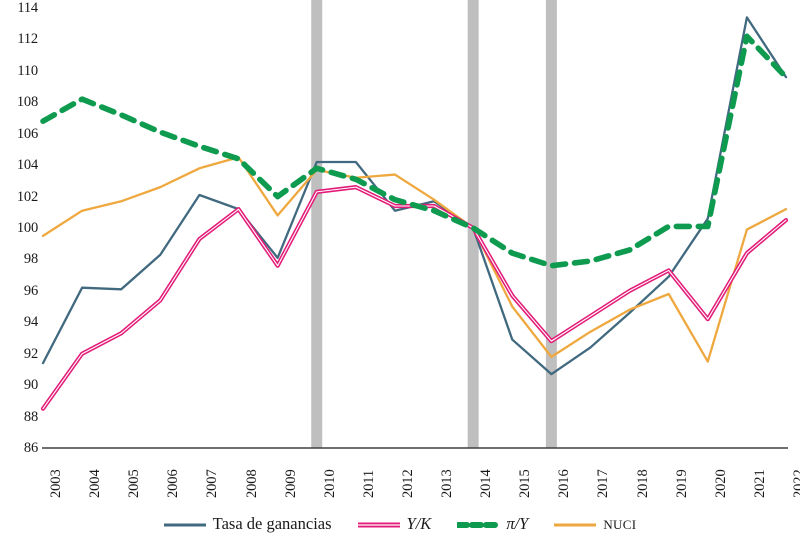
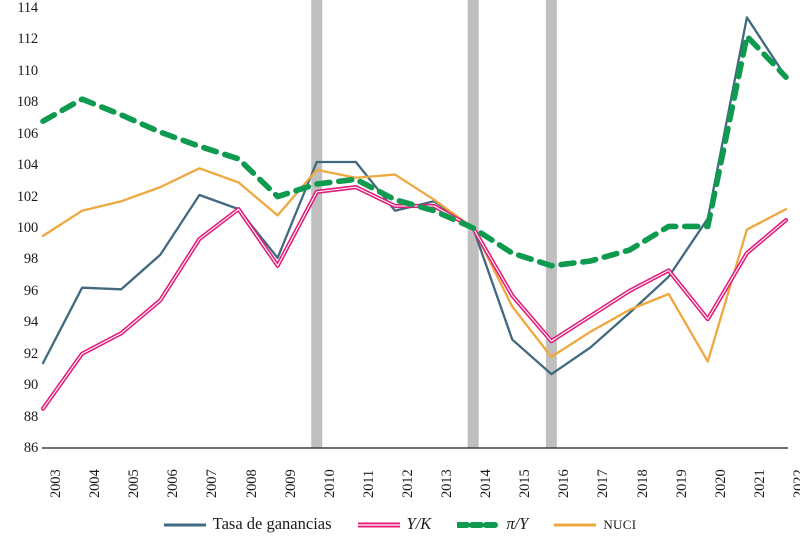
NUCI/2008: 104.5 -> 102.9
π/Y/2010: 103.8 -> 102.8
